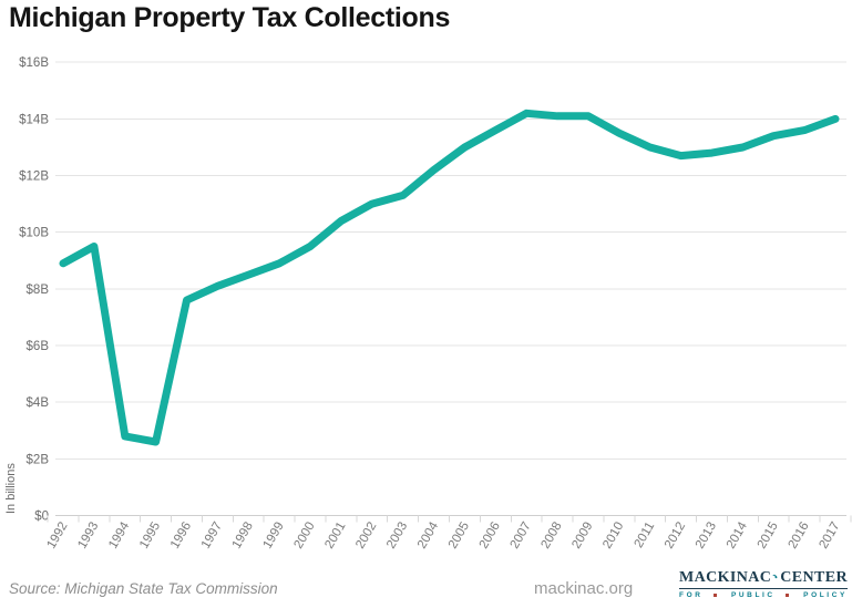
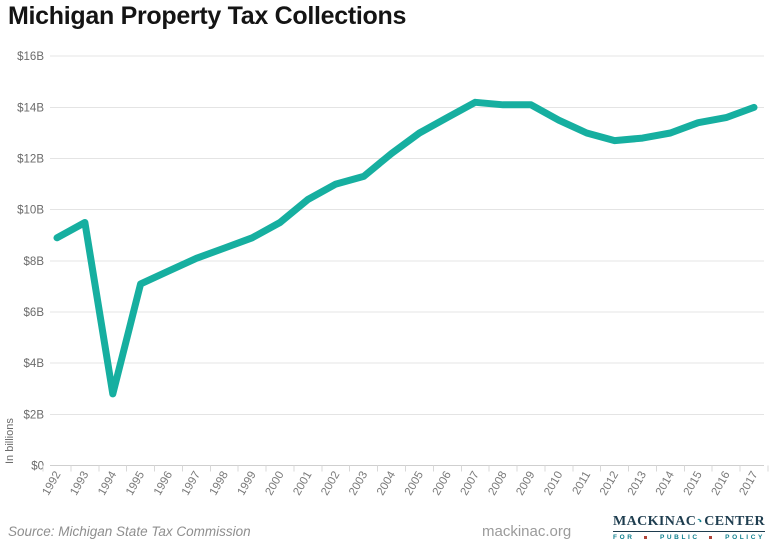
1995: $2.6B -> $7.1B
